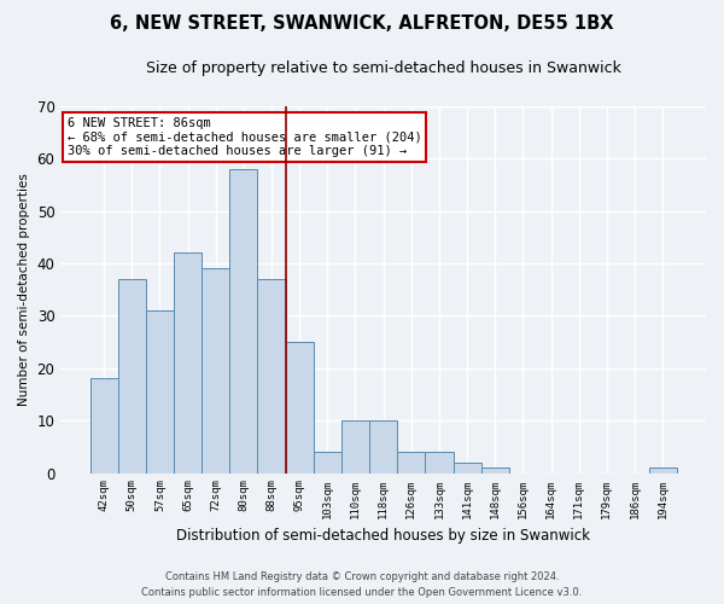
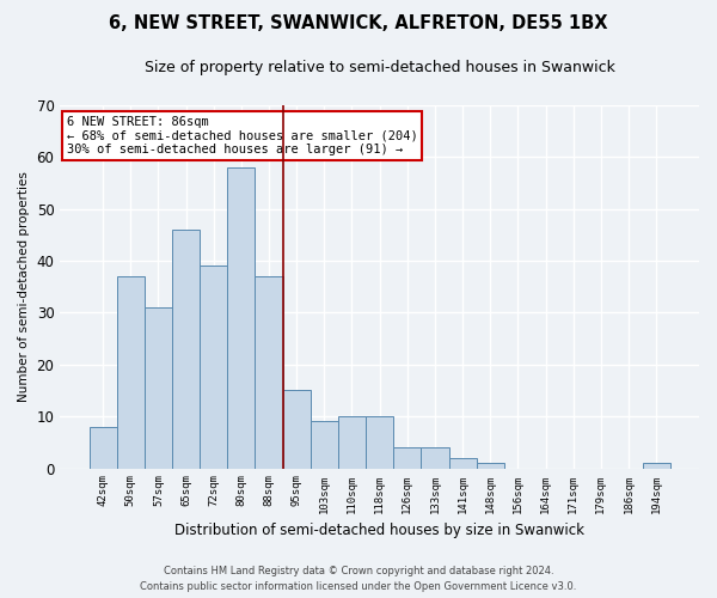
42sqm: 18 -> 8
65sqm: 42 -> 46
95sqm: 25 -> 15
103sqm: 4 -> 9
